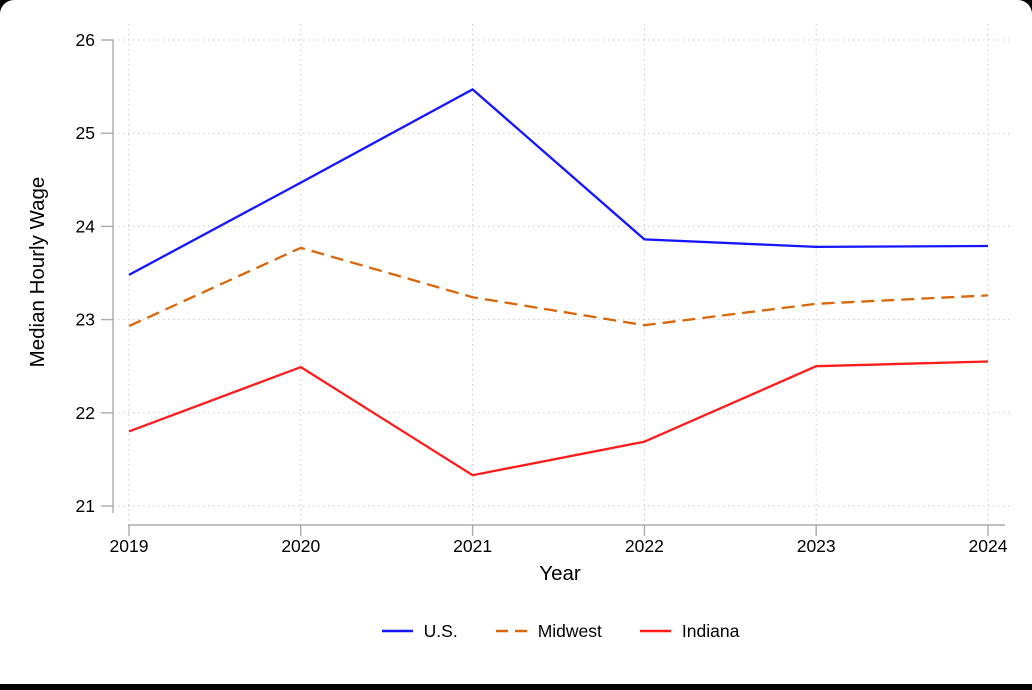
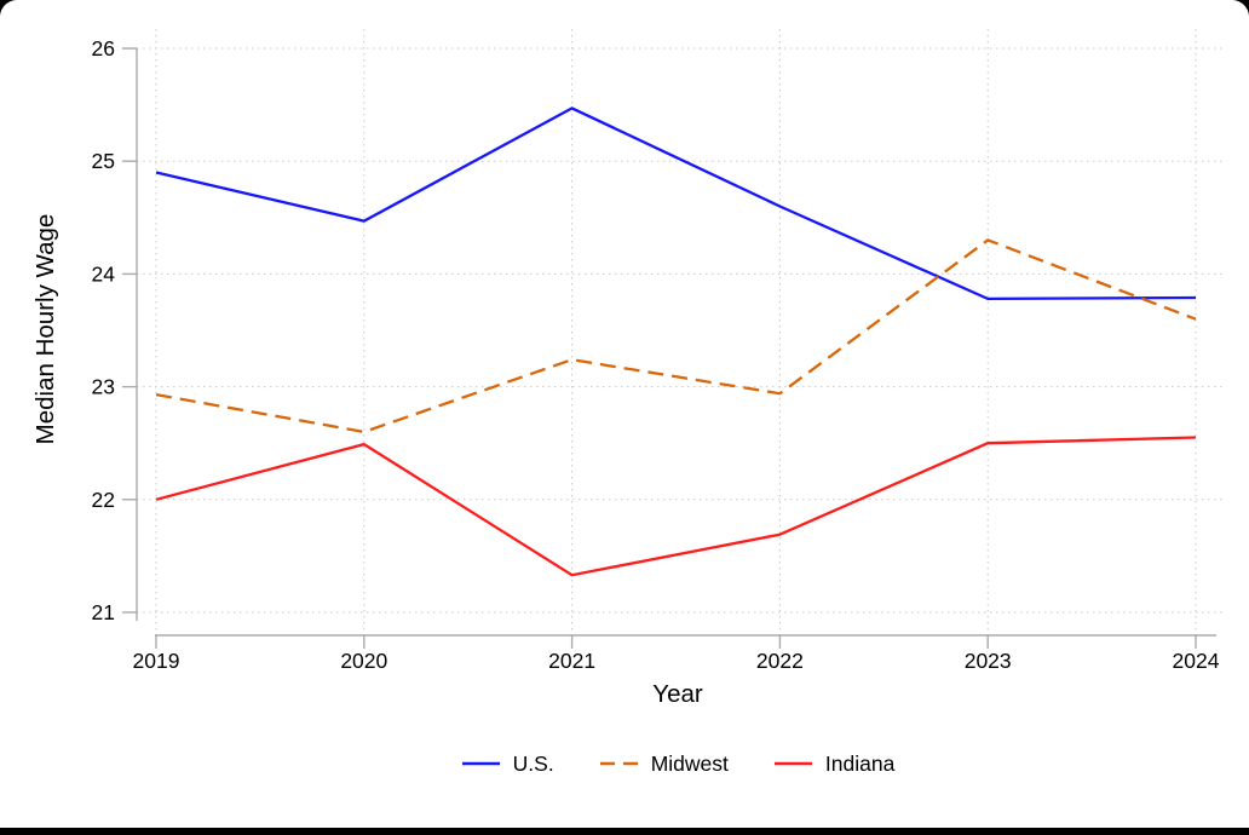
U.S./2019: 23.5 -> 24.9
Indiana/2019: 21.8 -> 22.0
Midwest/2020: 23.8 -> 22.6
U.S./2022: 23.9 -> 24.6
Midwest/2023: 23.2 -> 24.3
Midwest/2024: 23.3 -> 23.6
